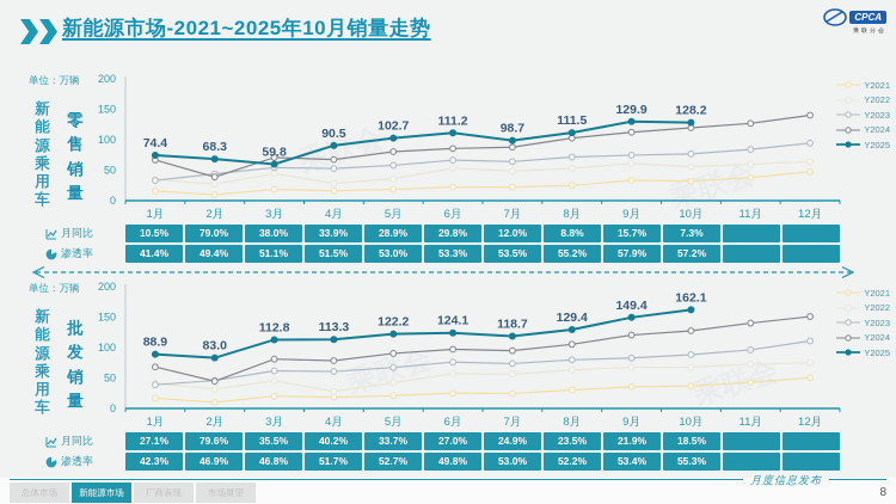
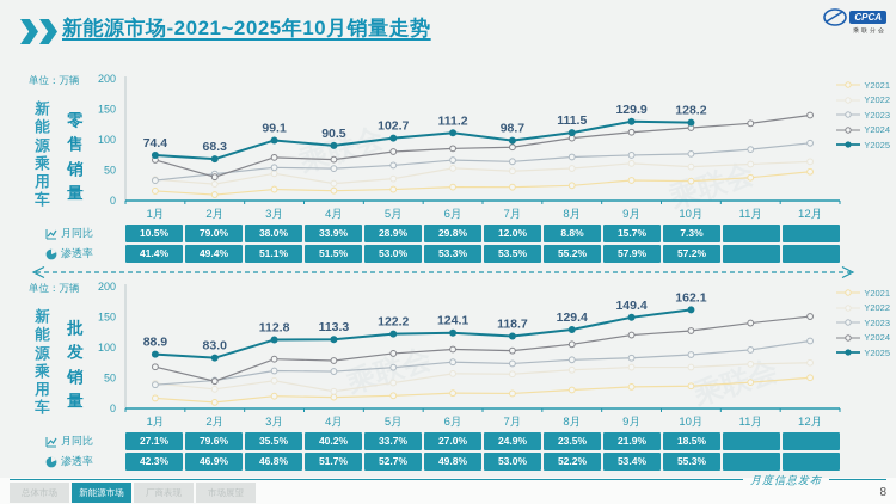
新能源乘用车零售销量/Y2025/3月: 59.8 -> 99.1
